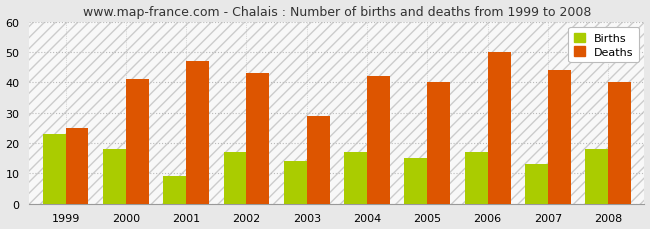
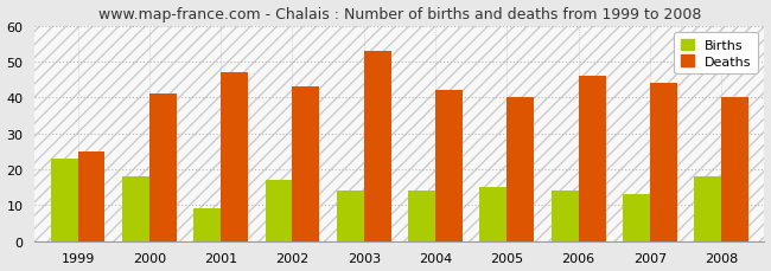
Deaths/2003: 29 -> 53
Births/2004: 17 -> 14
Births/2006: 17 -> 14
Deaths/2006: 50 -> 46
